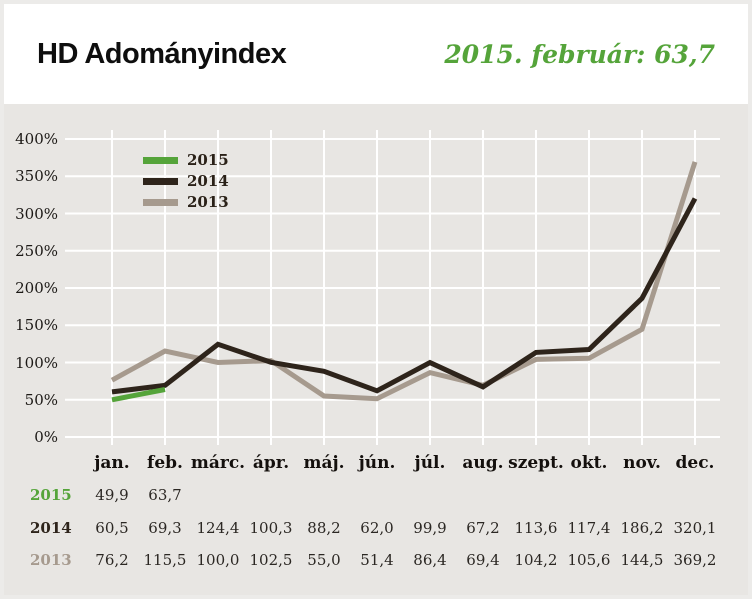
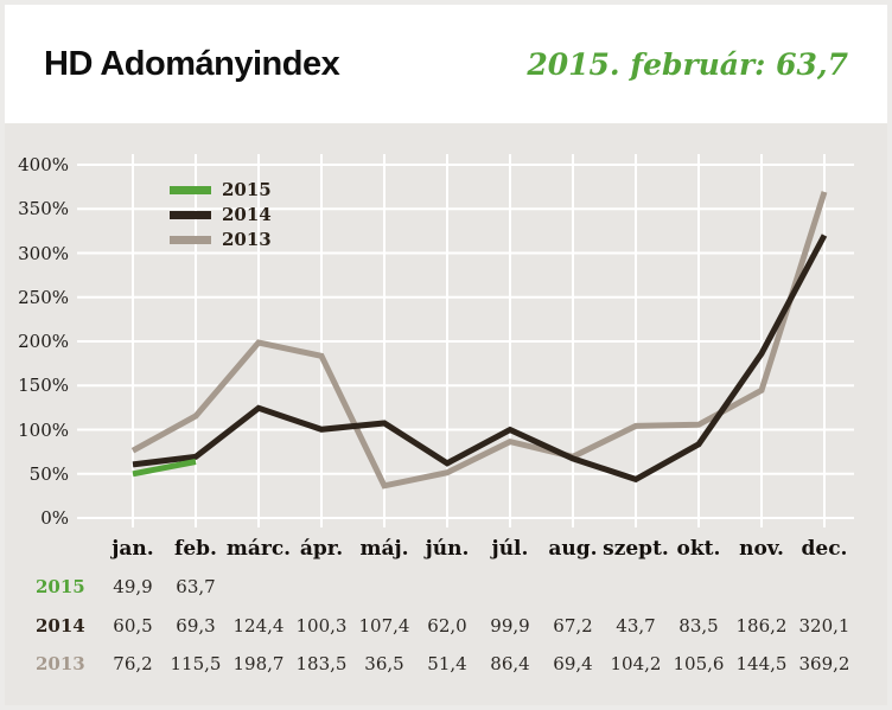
2013/márc.: 100,0 -> 198,7
2013/ápr.: 102,5 -> 183,5
2014/máj.: 88,2 -> 107,4
2013/máj.: 55,0 -> 36,5
2014/szept.: 113,6 -> 43,7
2014/okt.: 117,4 -> 83,5
